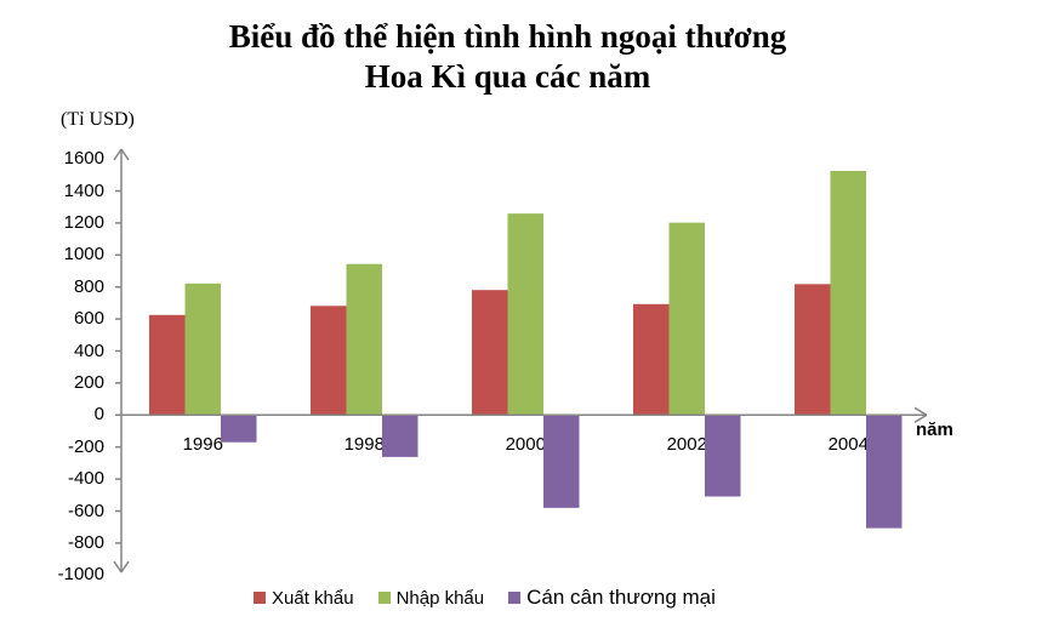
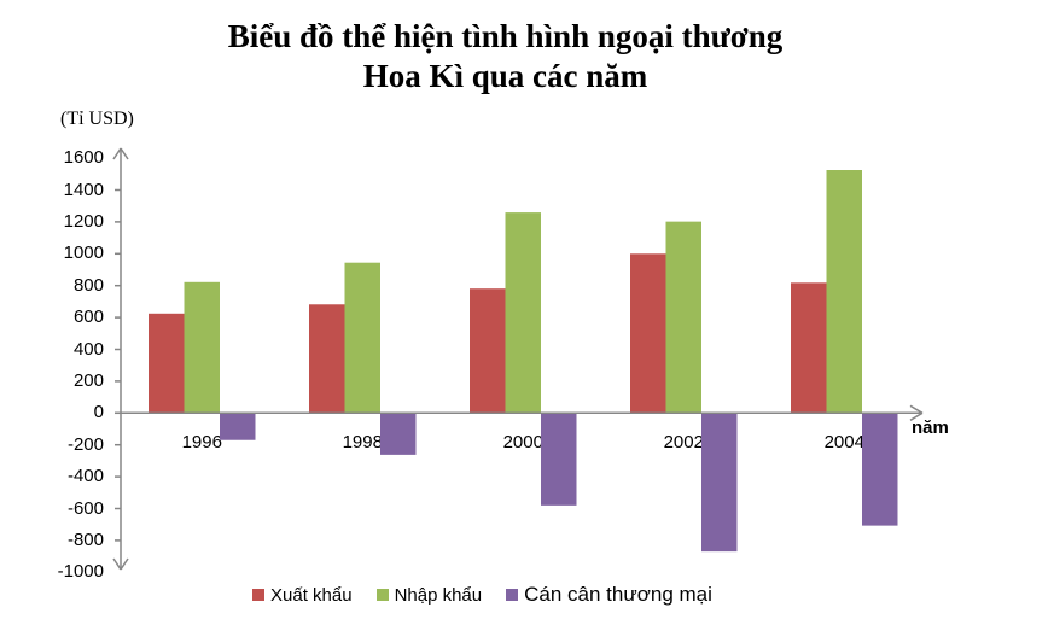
Xuất khẩu/2002: 690 -> 1000
Cán cân thương mại/2002: -510 -> -870
